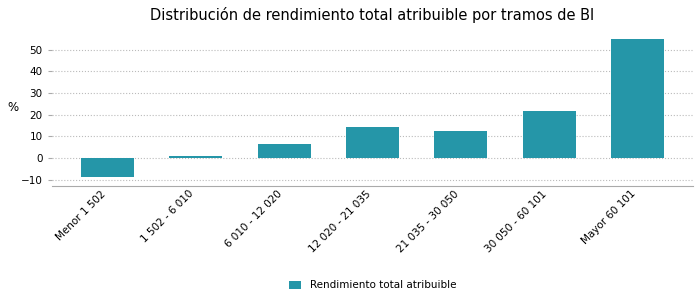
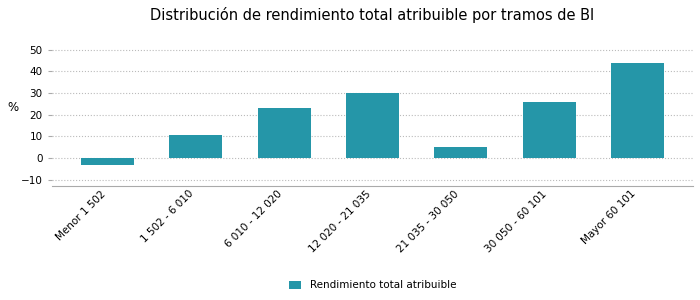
Menor 1 502: -9.0 -> -3.5
1 502 - 6 010: 1.0 -> 10.5
6 010 - 12 020: 6.3 -> 23.0
12 020 - 21 035: 14.2 -> 30.0
21 035 - 30 050: 12.5 -> 5.0
30 050 - 60 101: 21.5 -> 26.0
Mayor 60 101: 55.0 -> 44.0
